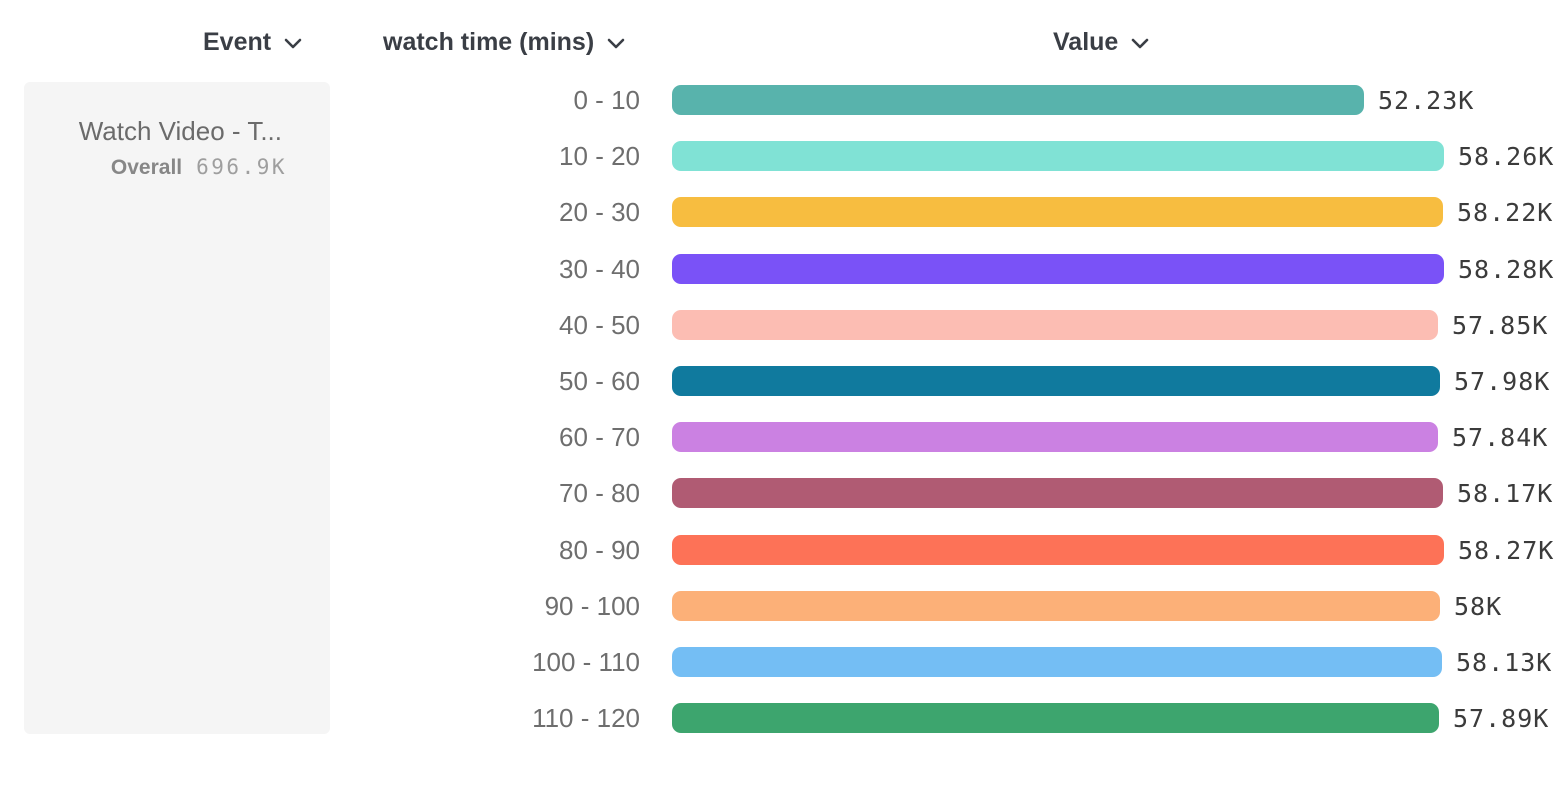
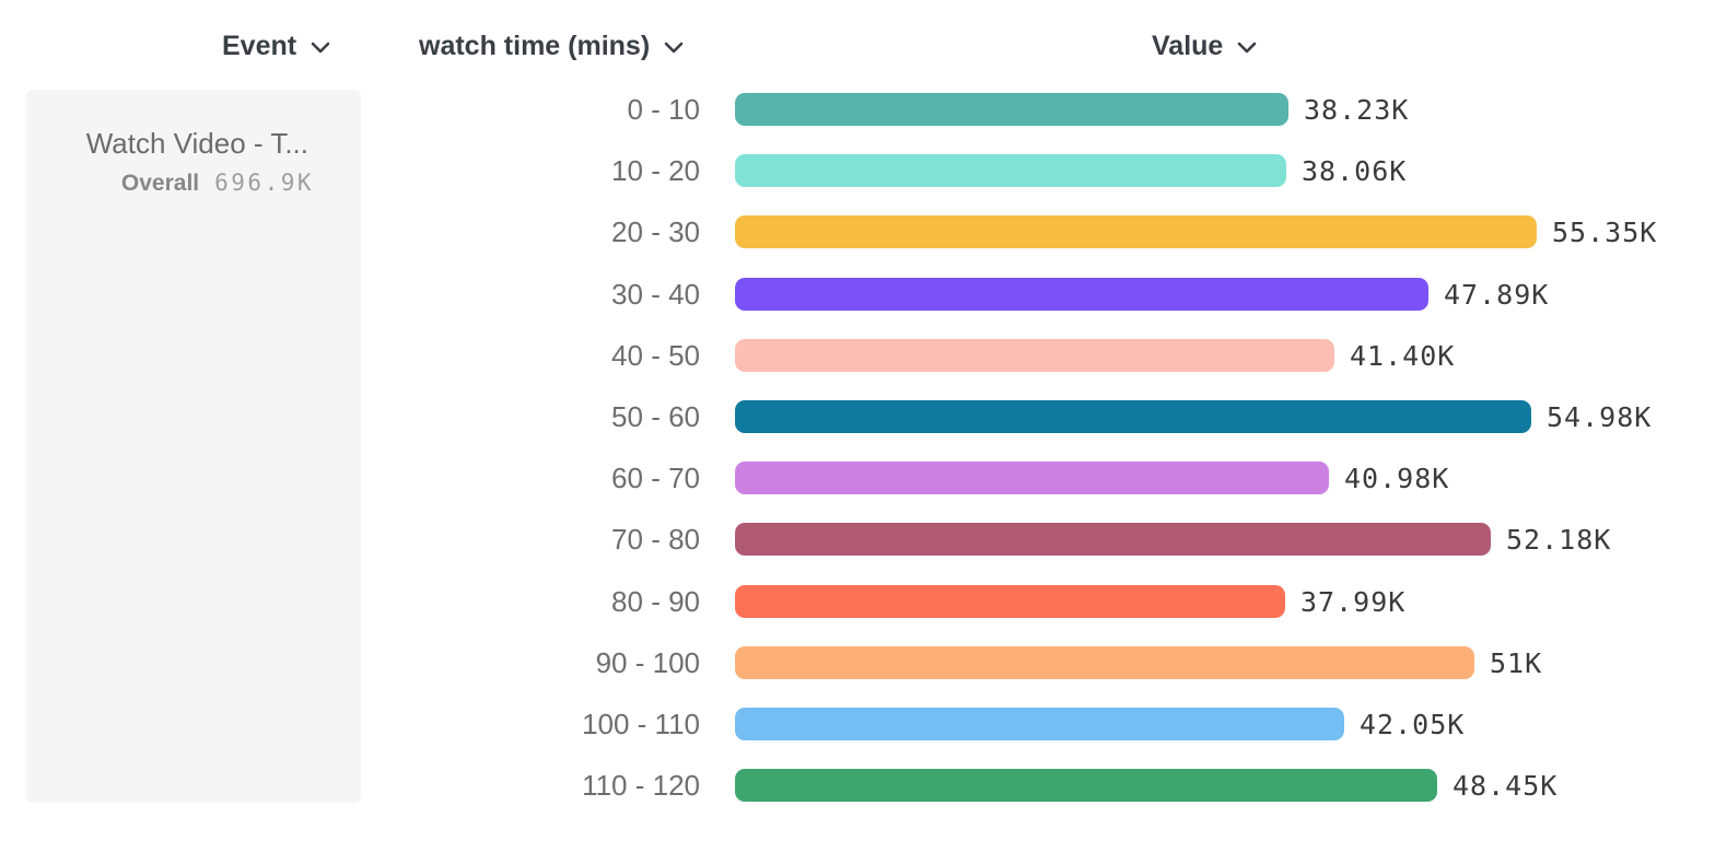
0 - 10: 52.23K -> 38.23K
10 - 20: 58.26K -> 38.06K
20 - 30: 58.22K -> 55.35K
30 - 40: 58.28K -> 47.89K
40 - 50: 57.85K -> 41.40K
50 - 60: 57.98K -> 54.98K
60 - 70: 57.84K -> 40.98K
70 - 80: 58.17K -> 52.18K
80 - 90: 58.27K -> 37.99K
90 - 100: 58K -> 51K
100 - 110: 58.13K -> 42.05K
110 - 120: 57.89K -> 48.45K
